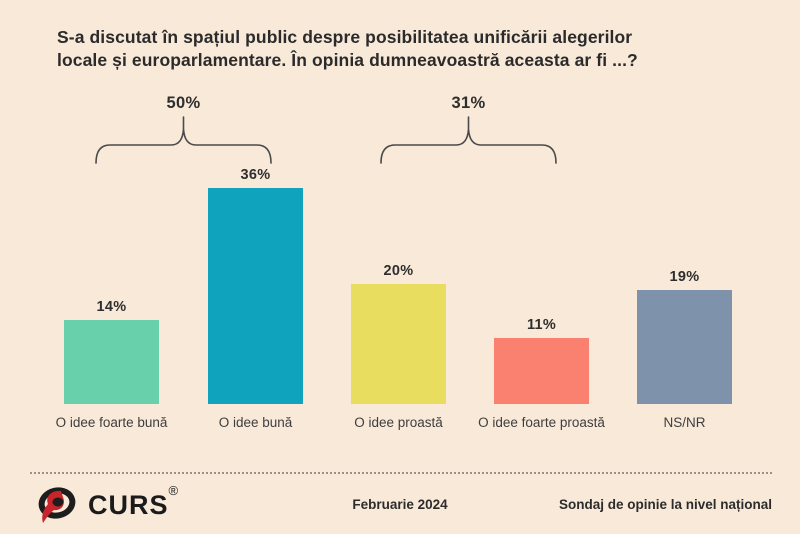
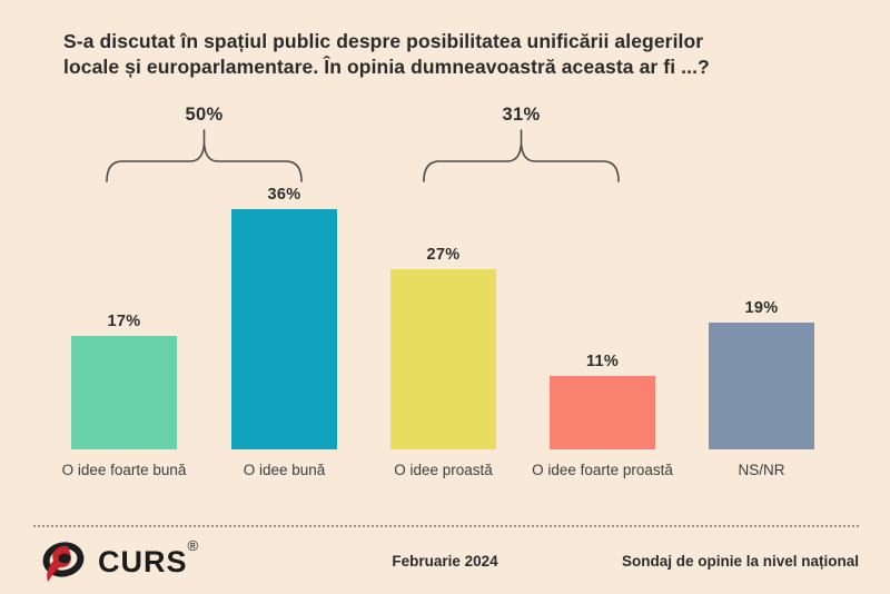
O idee foarte bună: 14% -> 17%
O idee proastă: 20% -> 27%
